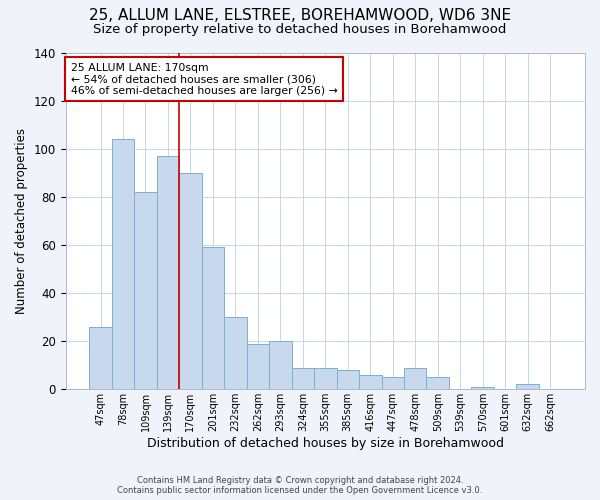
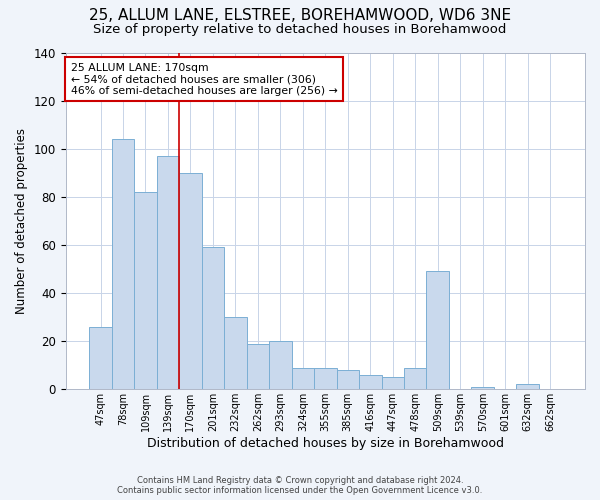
509sqm: 5 -> 49
